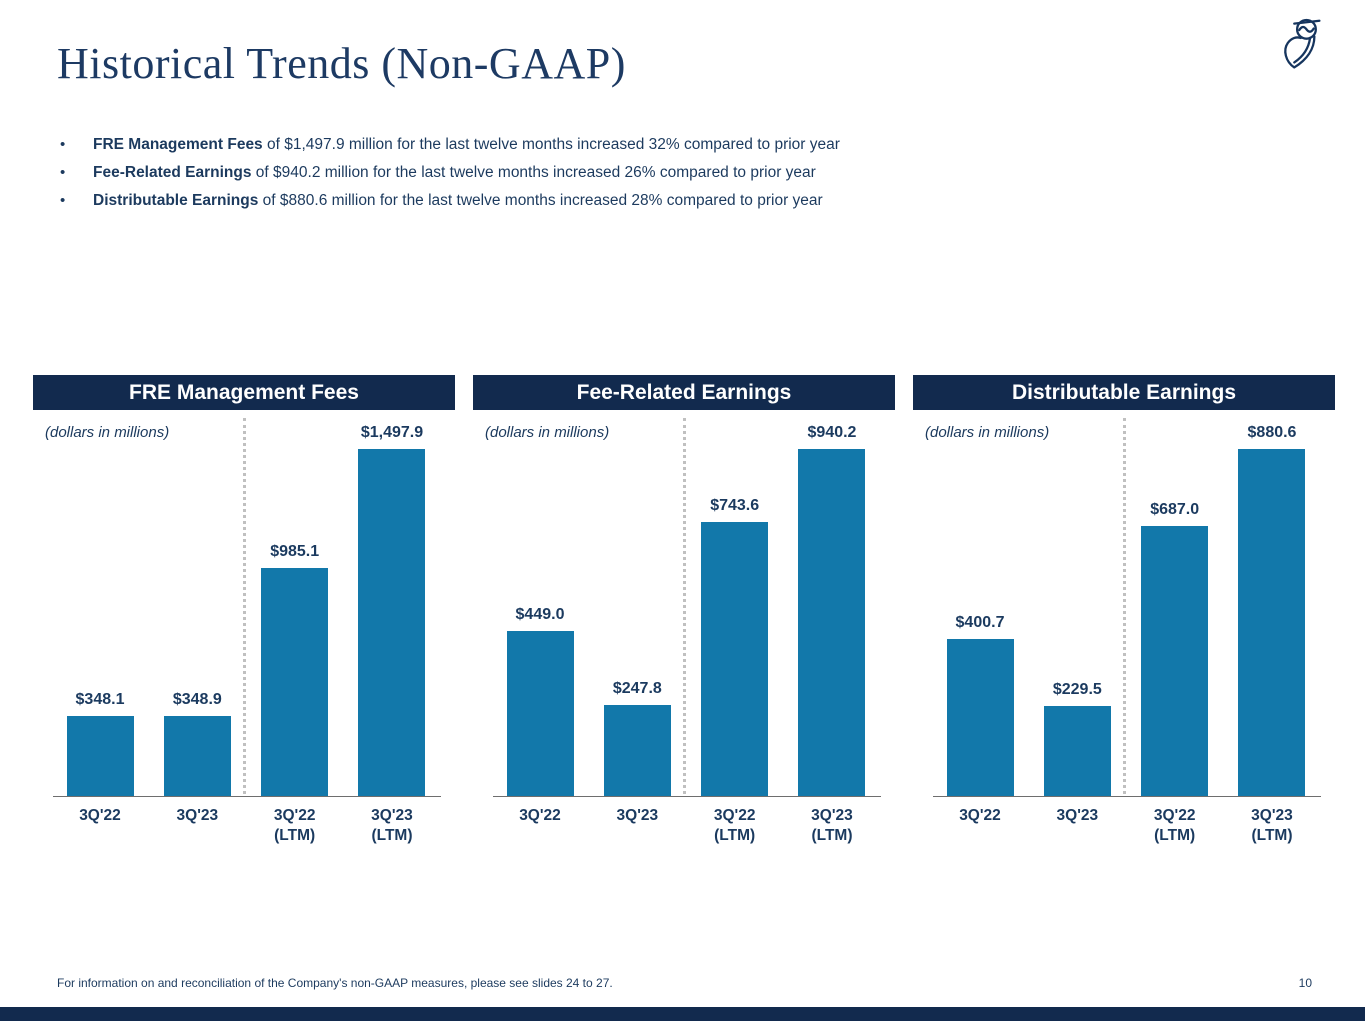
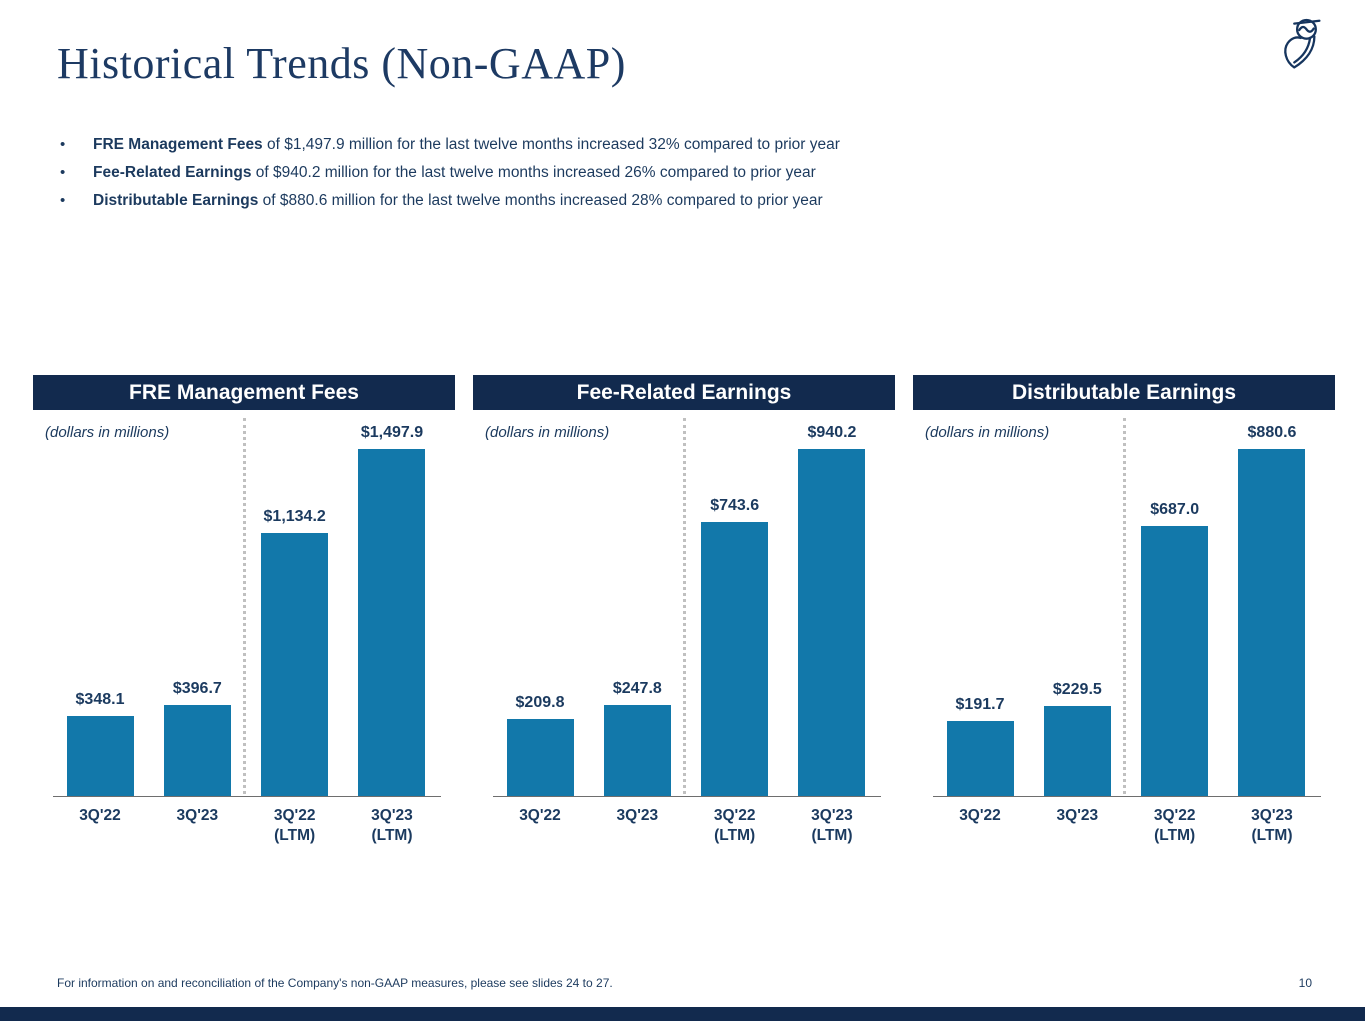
FRE Management Fees/3Q'23: $348.9 -> $396.7
FRE Management Fees/3Q'22 (LTM): $985.1 -> $1,134.2
Fee-Related Earnings/3Q'22: $449.0 -> $209.8
Distributable Earnings/3Q'22: $400.7 -> $191.7
